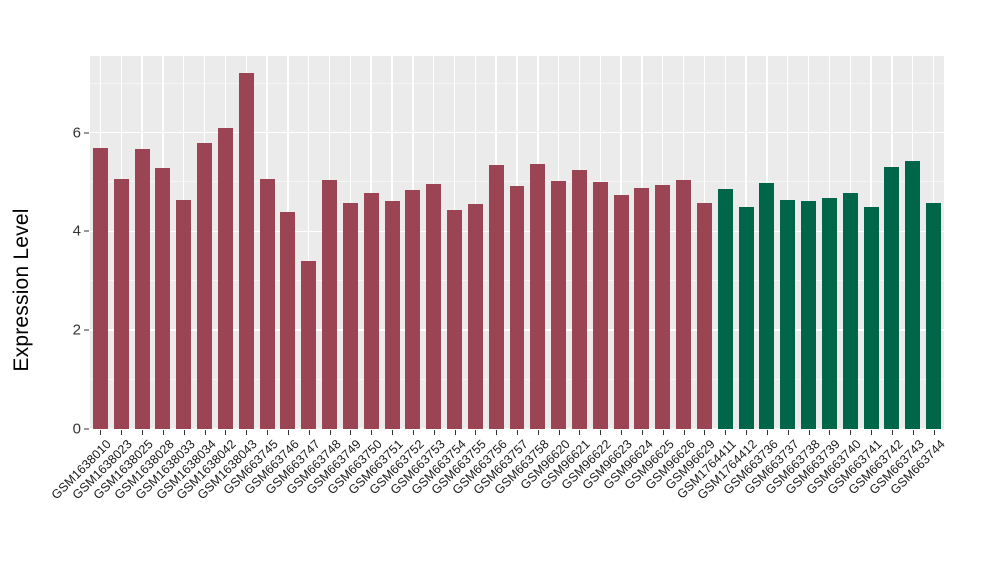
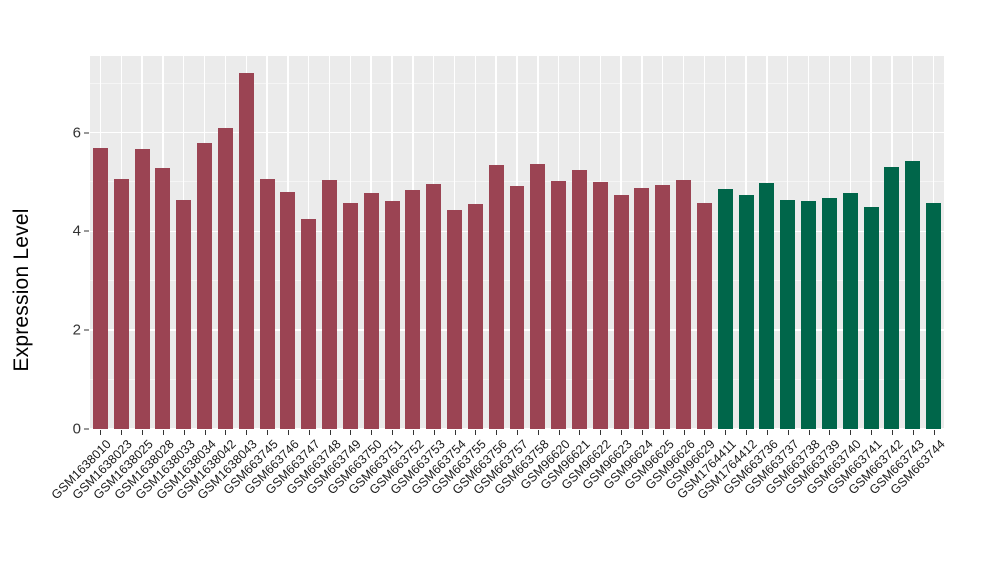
GSM663746: 4.4 -> 4.8
GSM663747: 3.4 -> 4.2
GSM1764412: 4.5 -> 4.7
